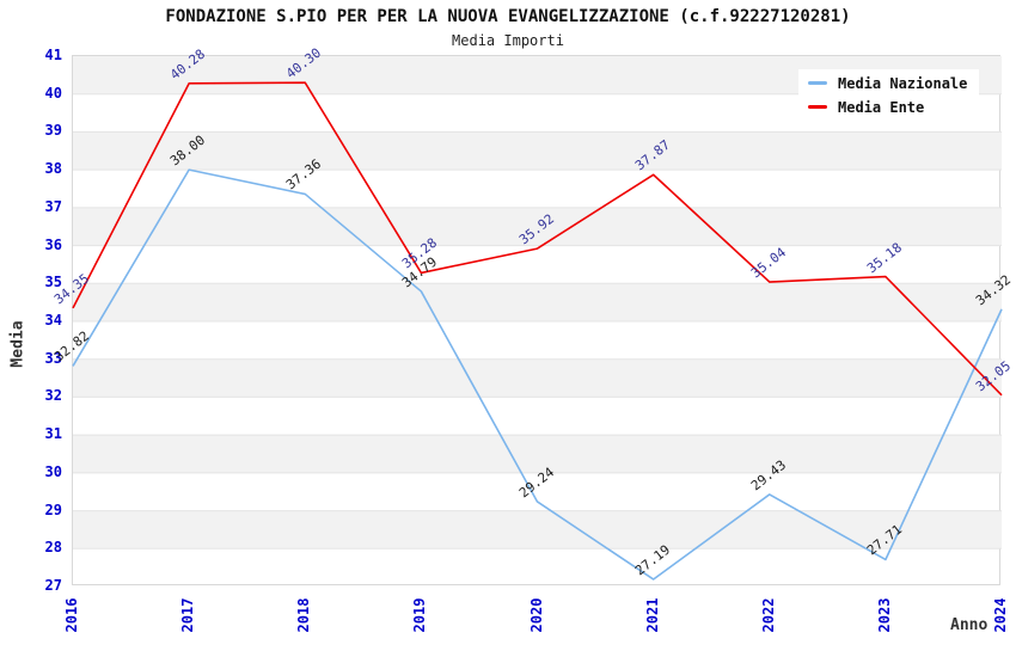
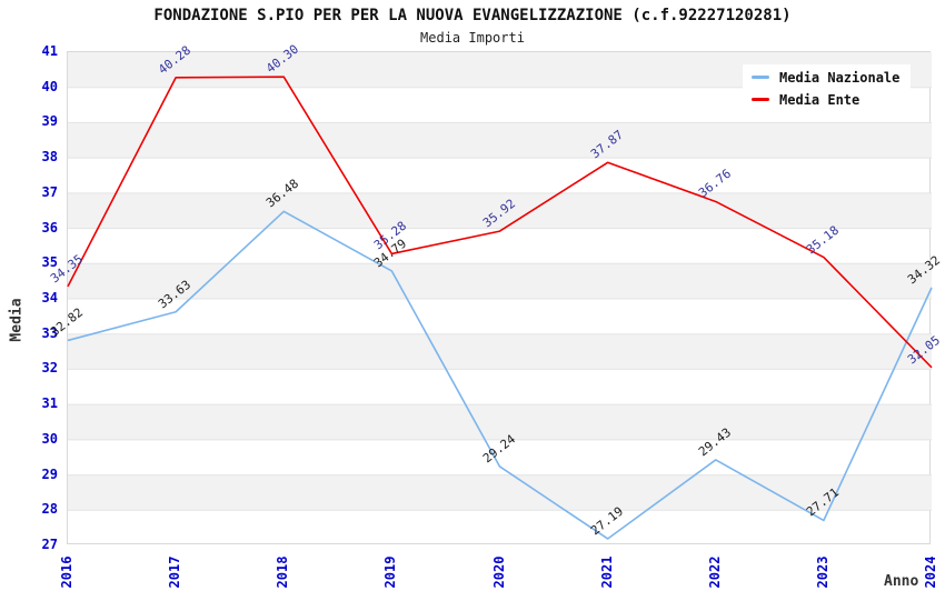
Media Nazionale/2017: 38.00 -> 33.63
Media Nazionale/2018: 37.36 -> 36.48
Media Ente/2022: 35.04 -> 36.76
